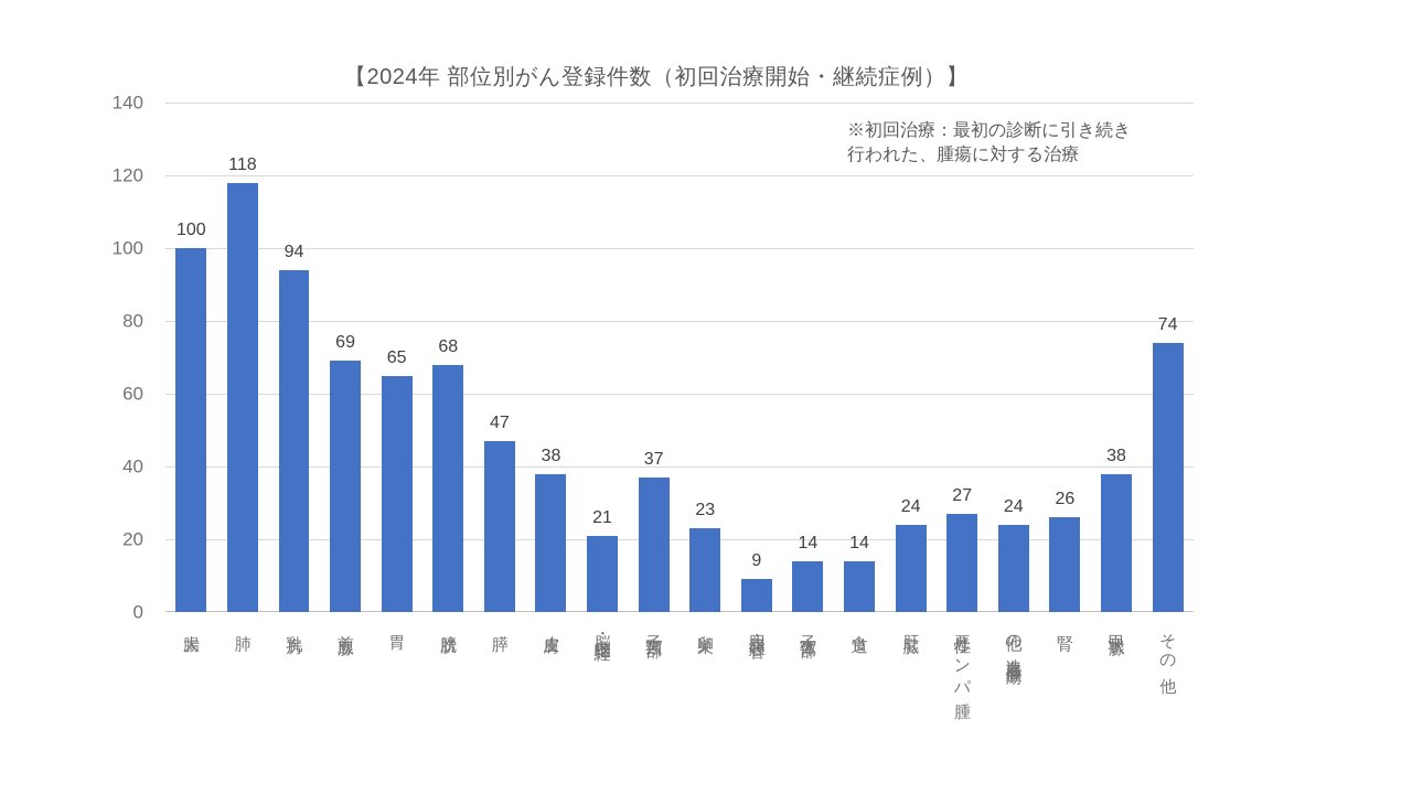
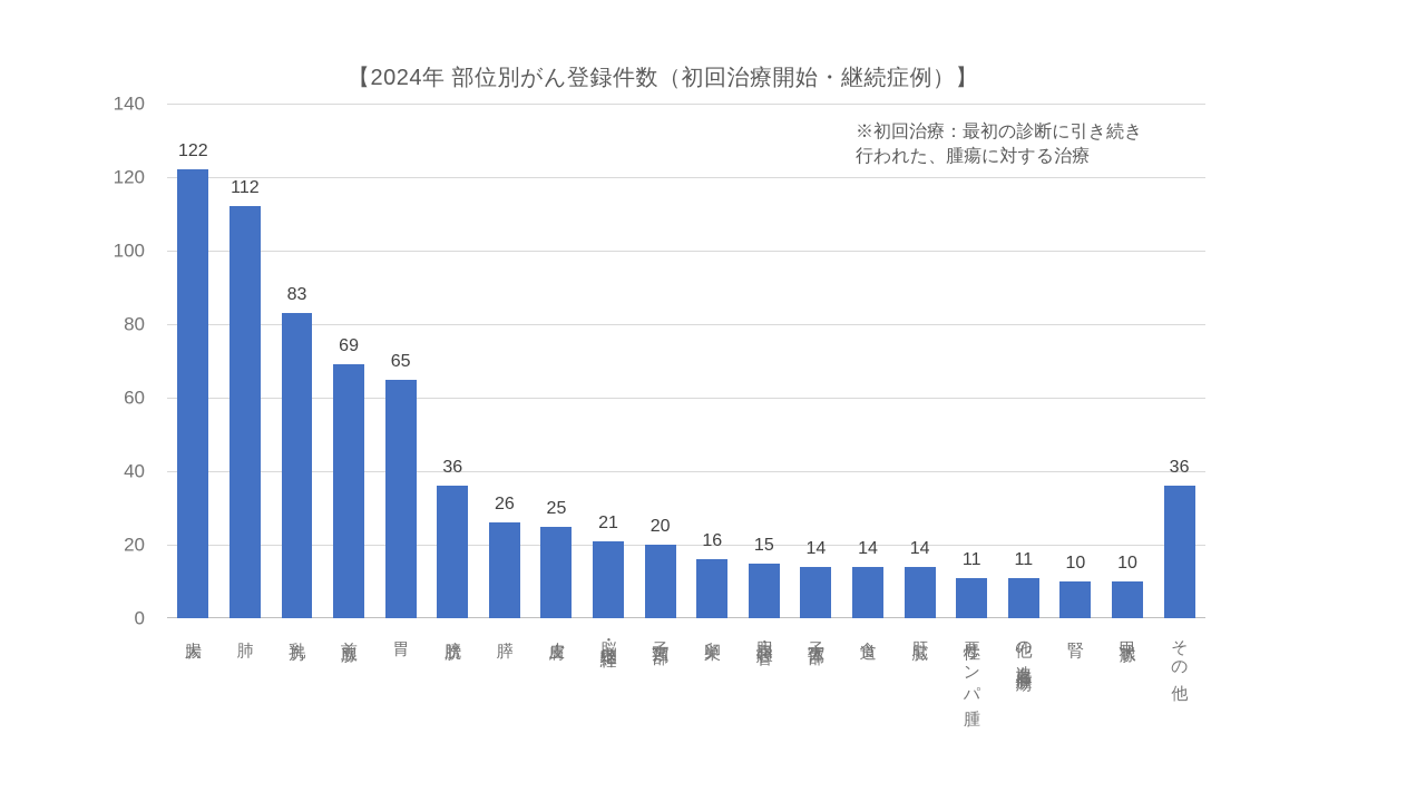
大腸: 100 -> 122
肺: 118 -> 112
乳房: 94 -> 83
膀胱: 68 -> 36
膵: 47 -> 26
皮膚: 38 -> 25
子宮頚部: 37 -> 20
卵巣: 23 -> 16
胆嚢・胆管: 9 -> 15
肝臓: 24 -> 14
悪性リンパ腫: 27 -> 11
他の造血器腫瘍: 24 -> 11
腎: 26 -> 10
甲状腺: 38 -> 10
その他: 74 -> 36
